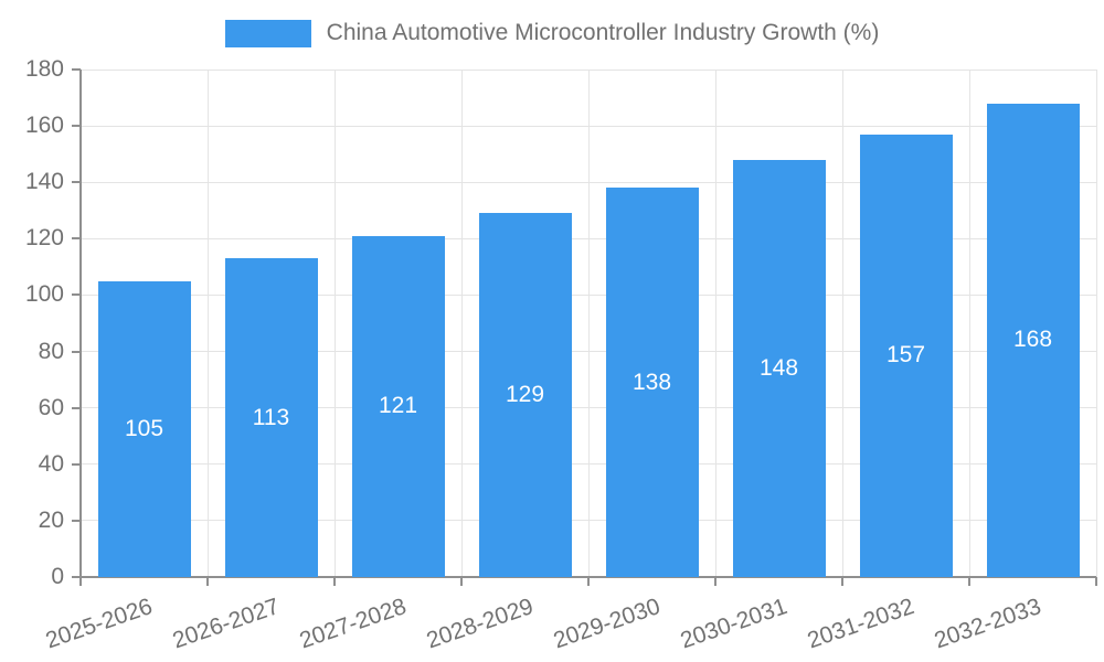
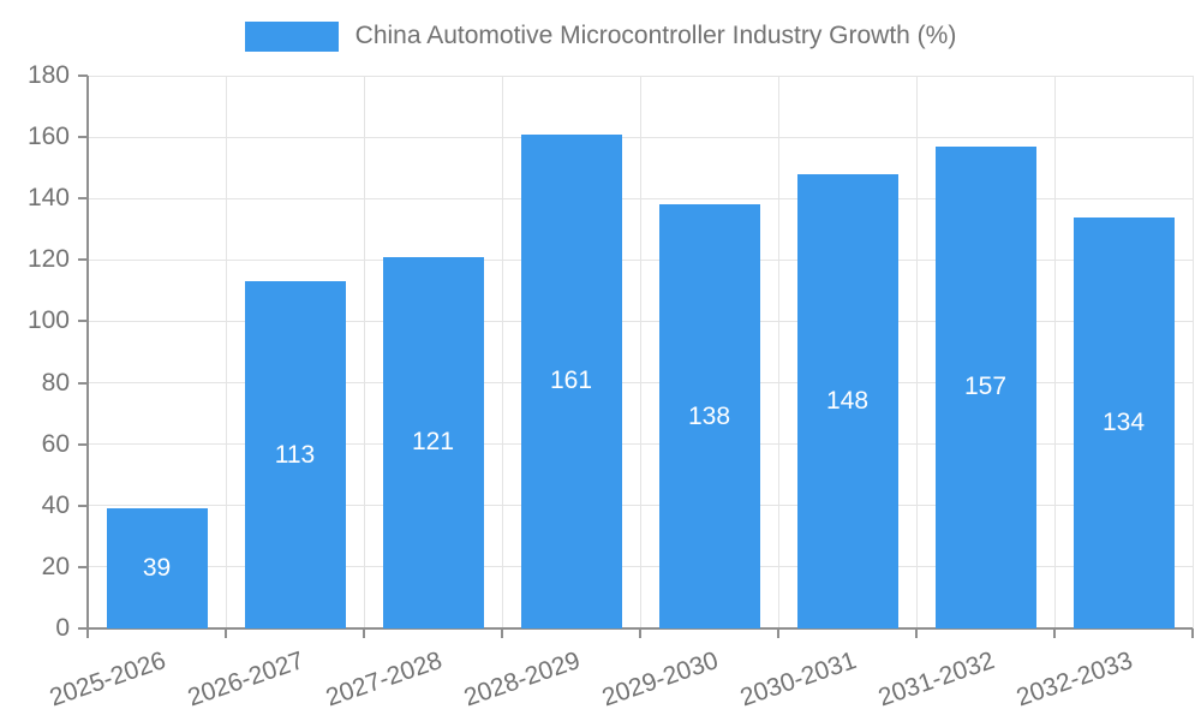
2025-2026: 105 -> 39
2028-2029: 129 -> 161
2032-2033: 168 -> 134
